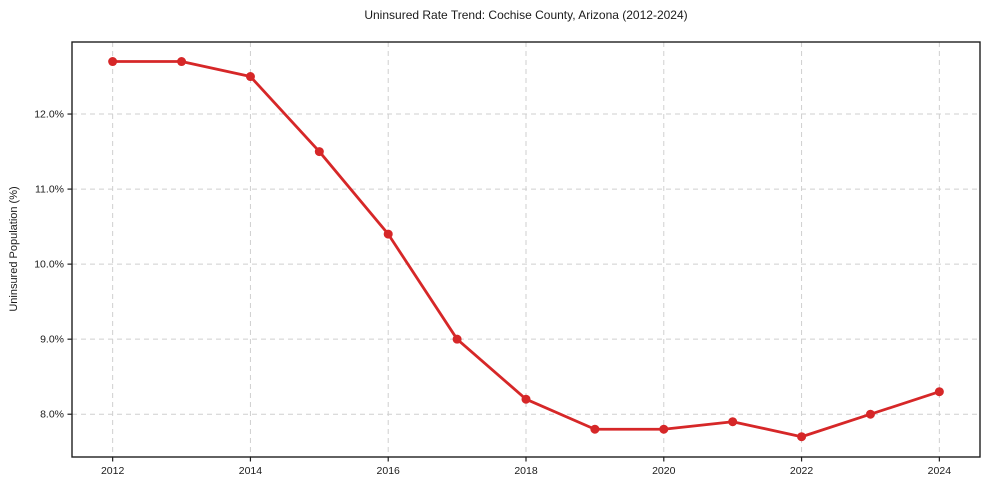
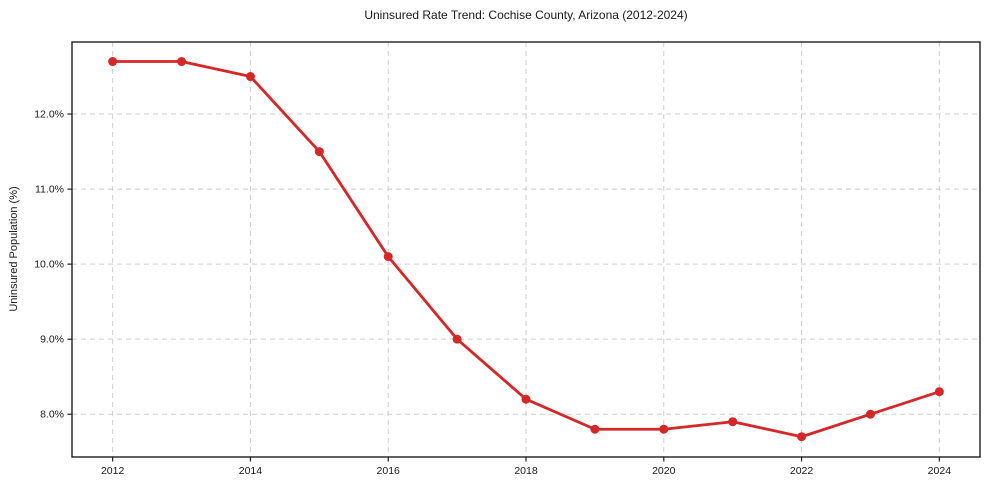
2016: 10.4% -> 10.1%
